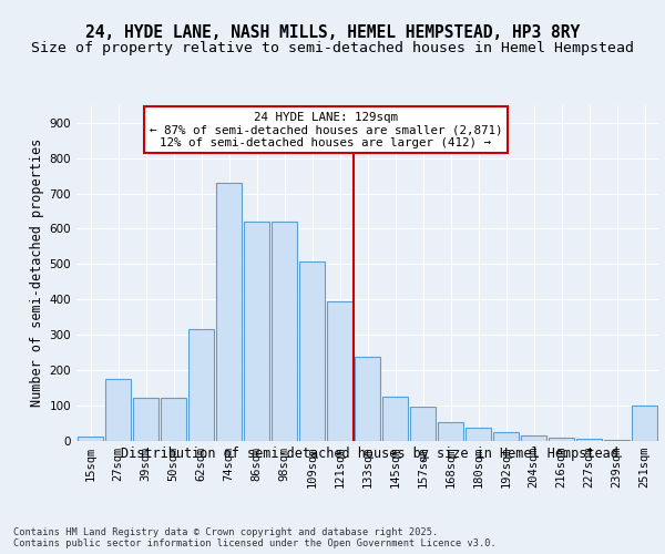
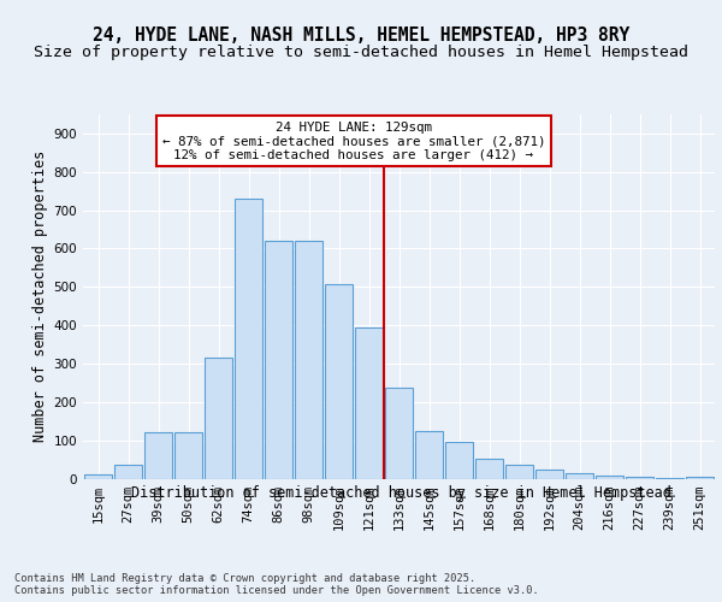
27sqm: 175 -> 37
251sqm: 100 -> 5
